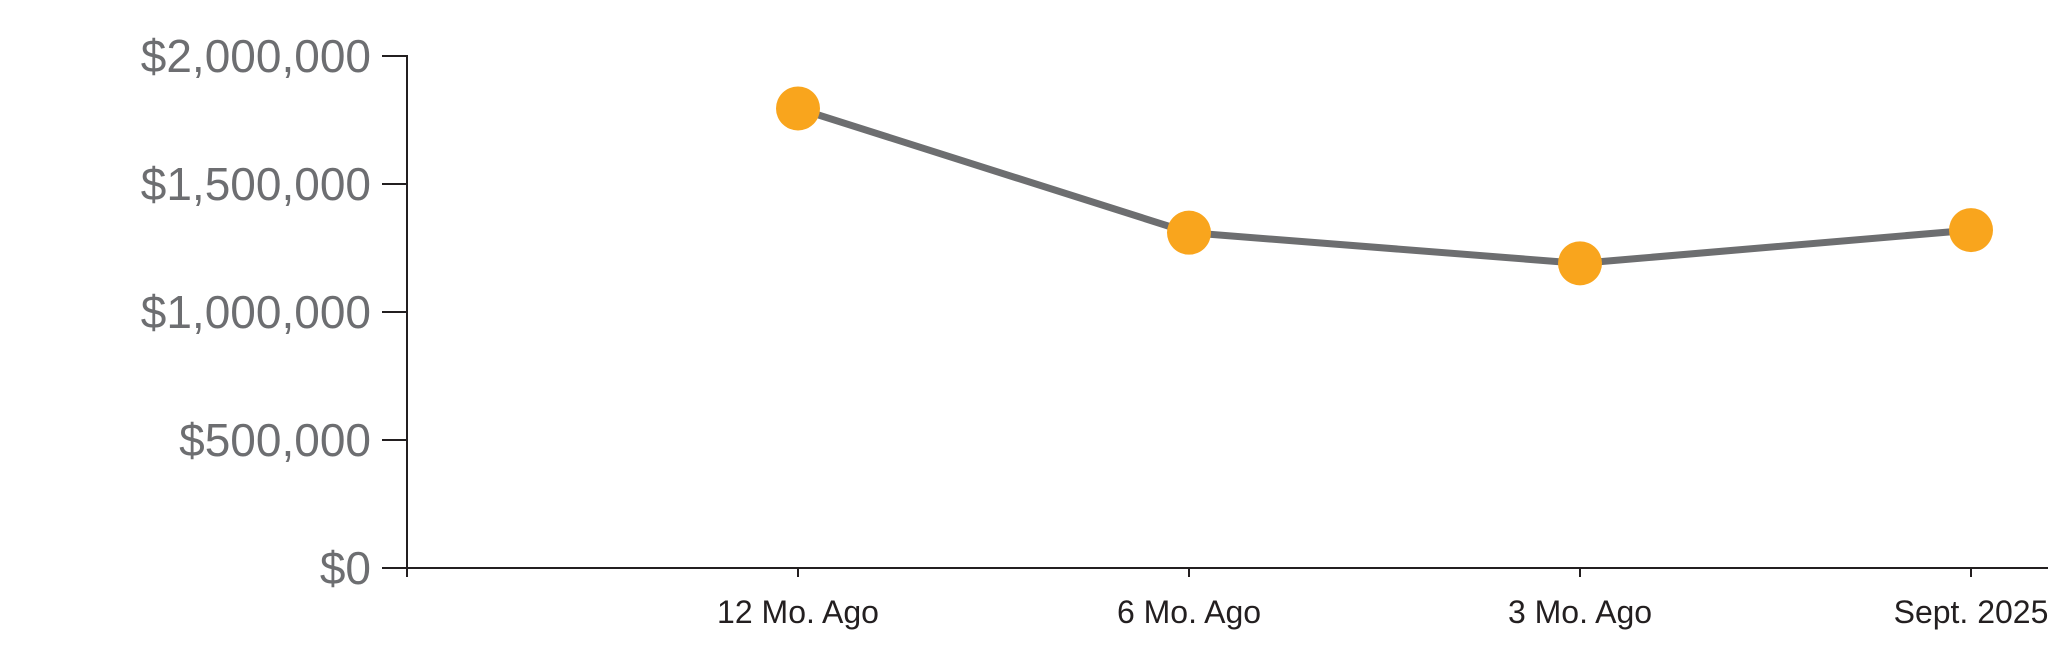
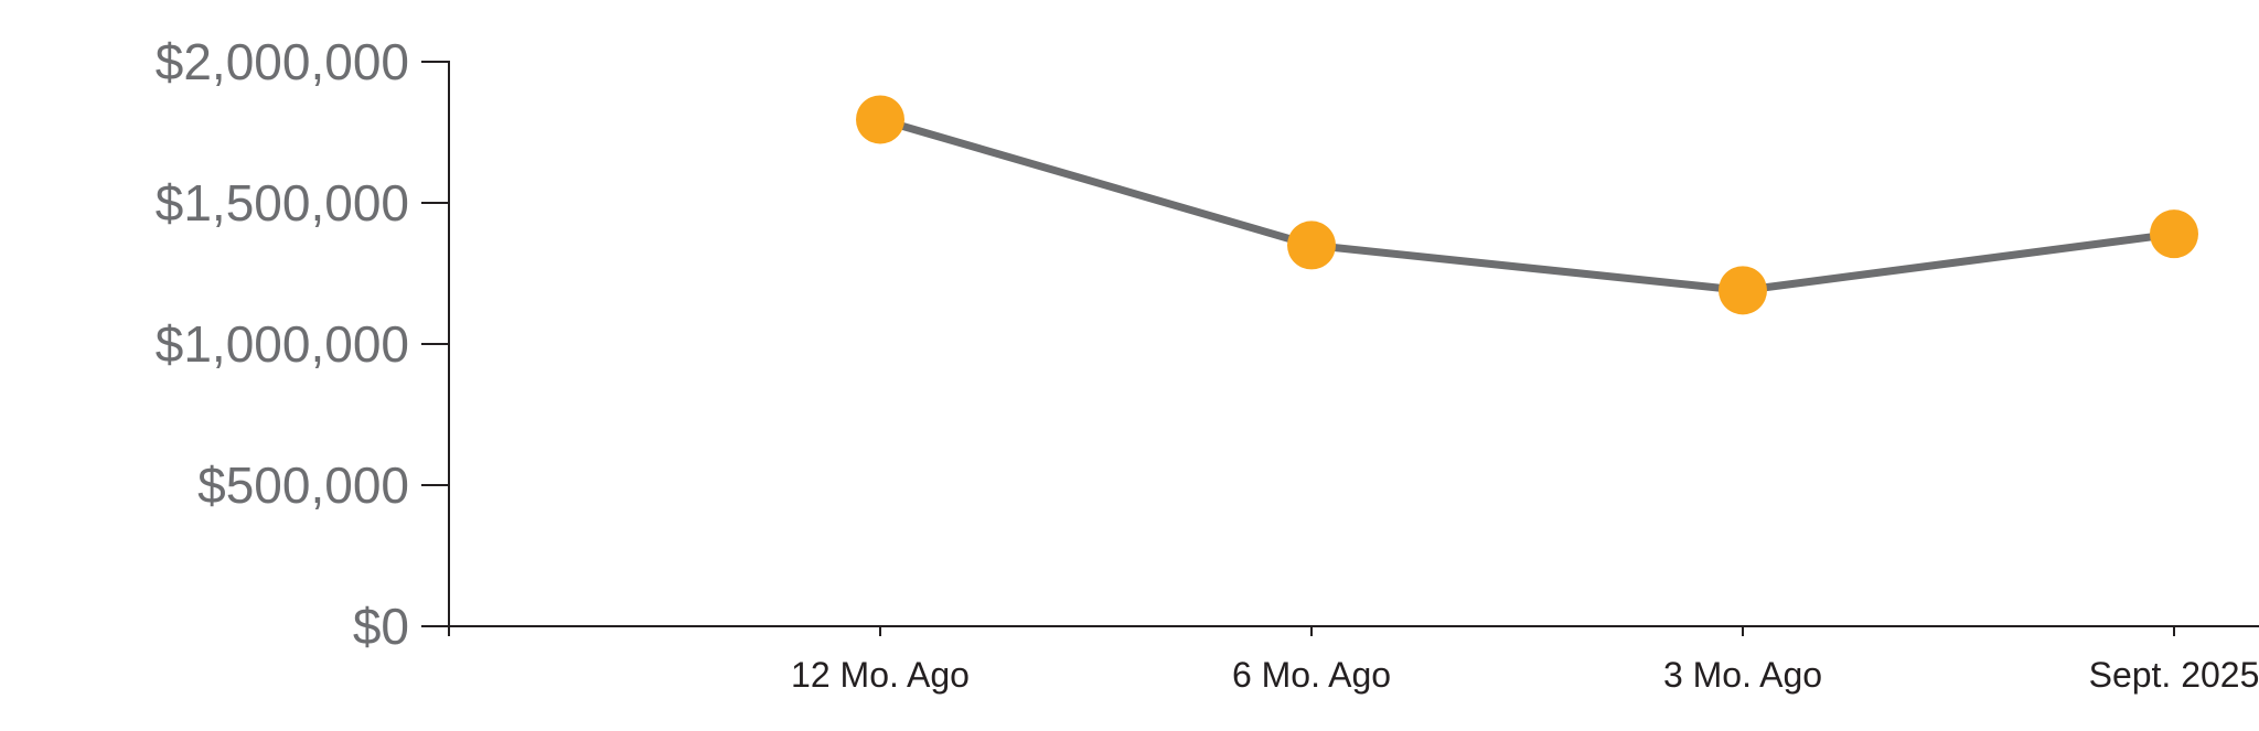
6 Mo. Ago: $1310000 -> $1350000
Sept. 2025: $1320000 -> $1390000
